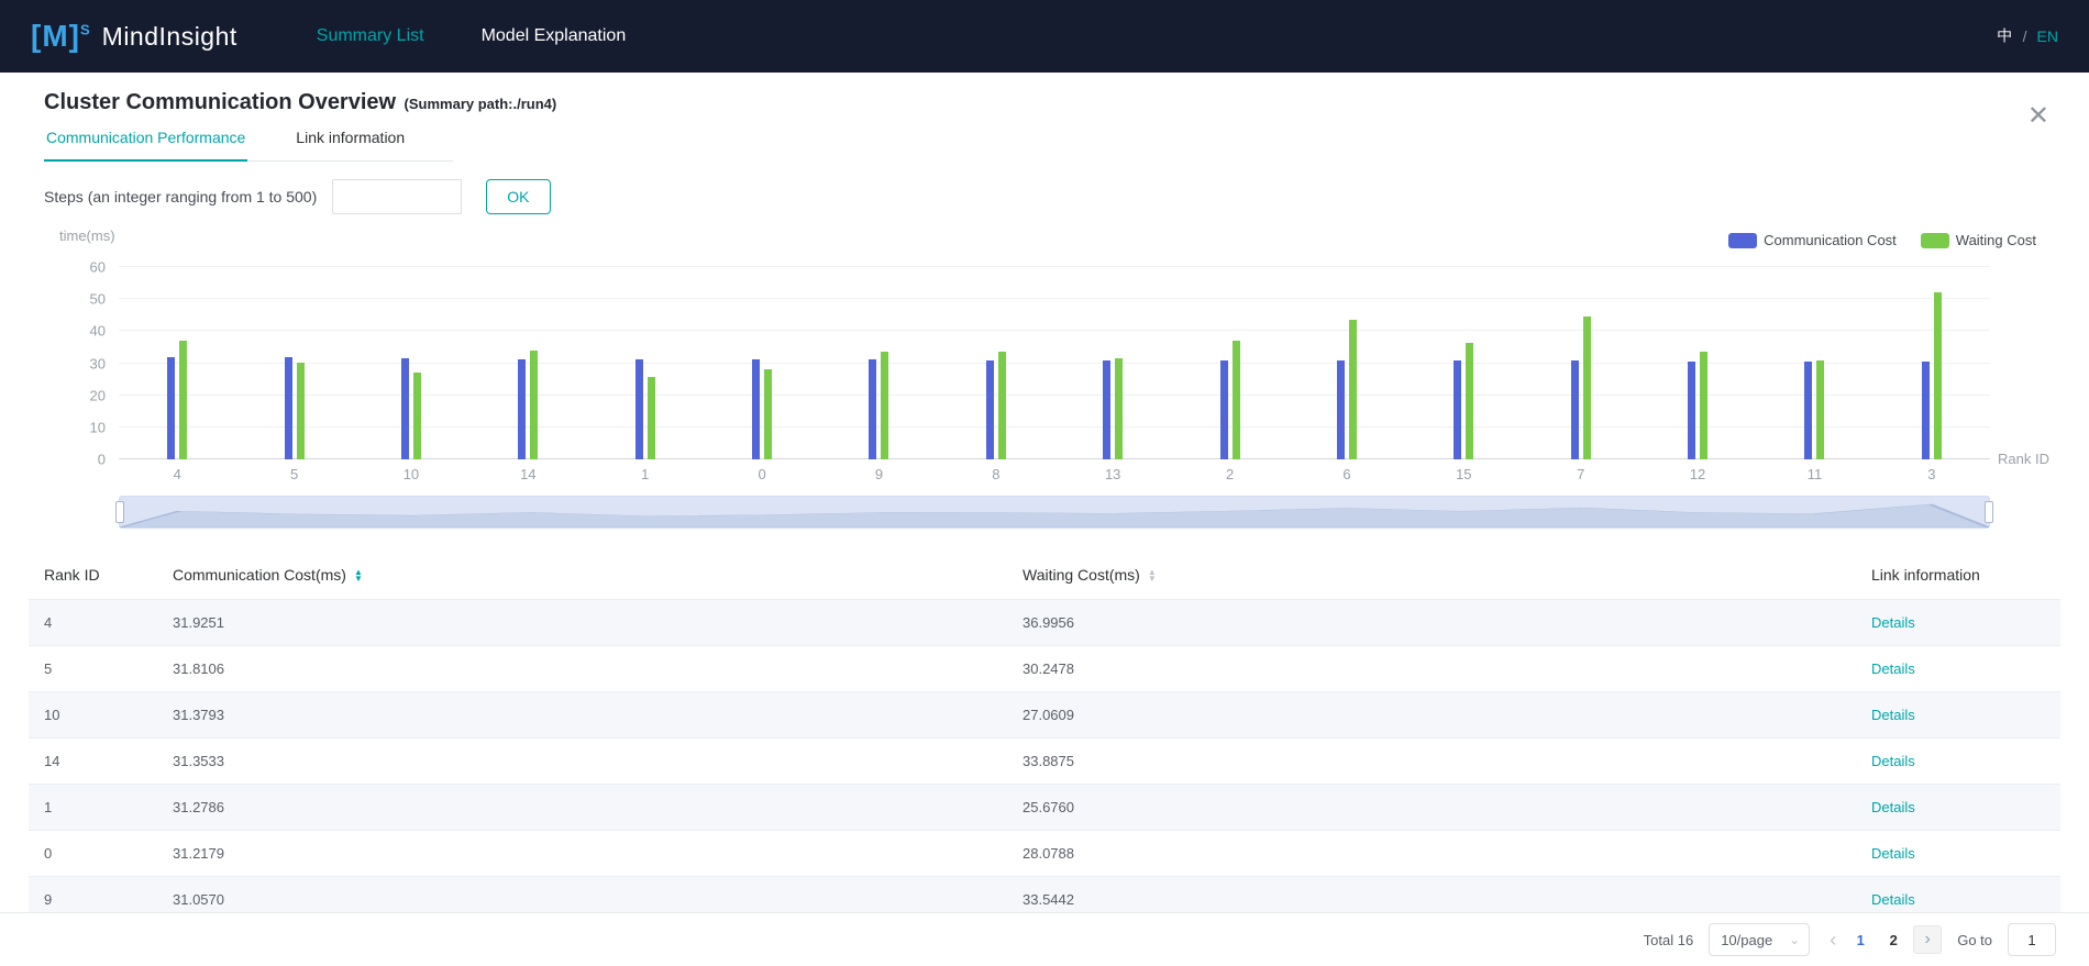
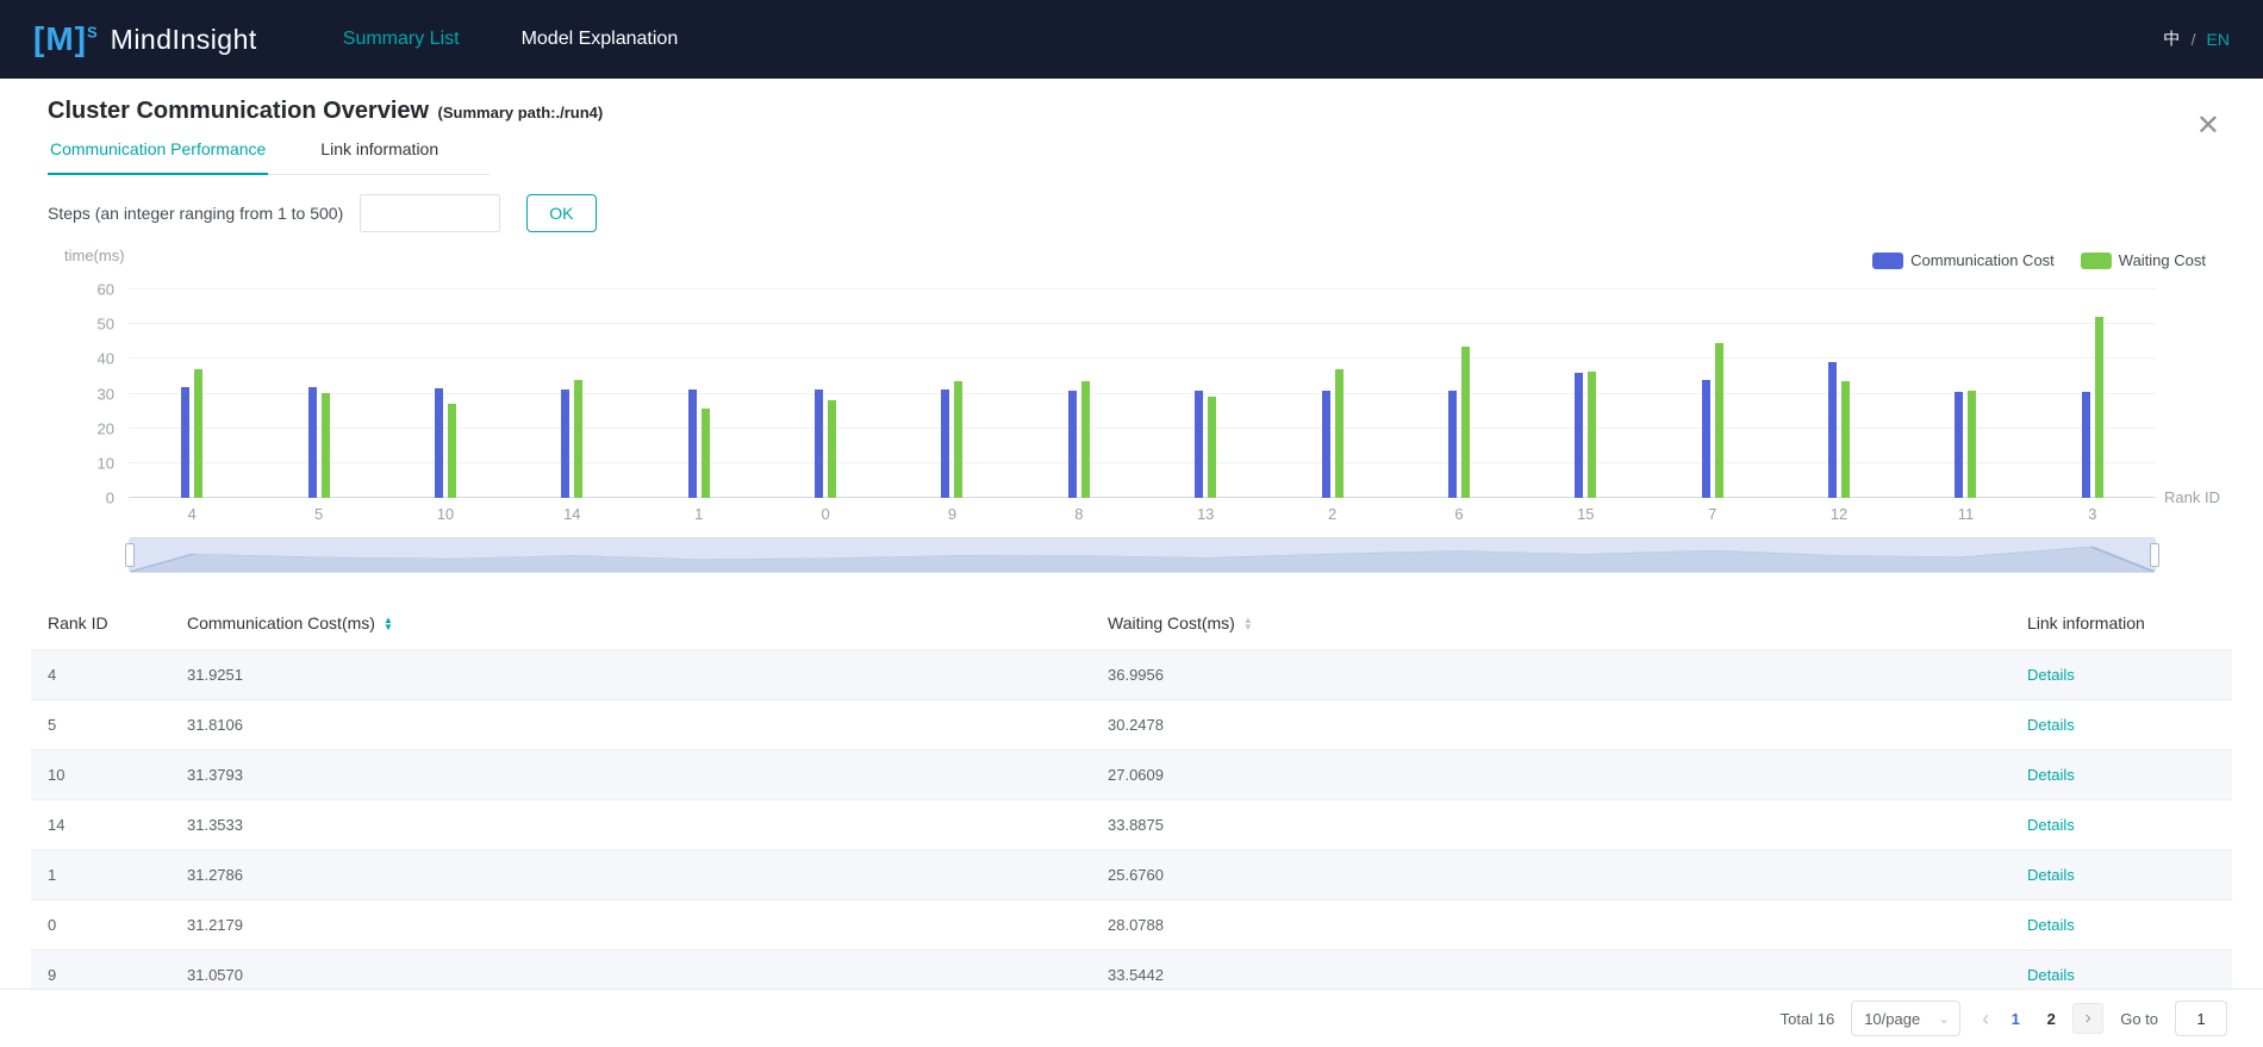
Waiting Cost/13: 32 -> 29
Communication Cost/15: 31 -> 36
Communication Cost/7: 31 -> 34
Communication Cost/12: 31 -> 39
